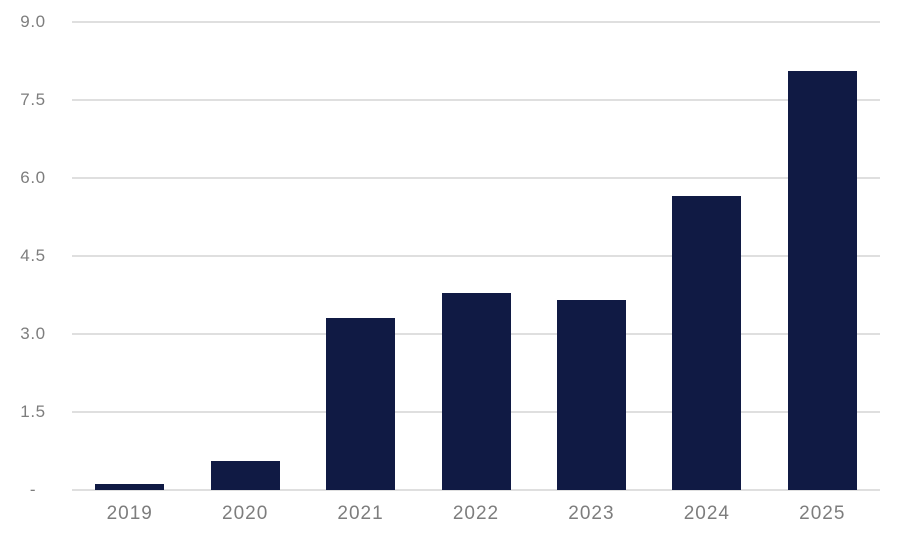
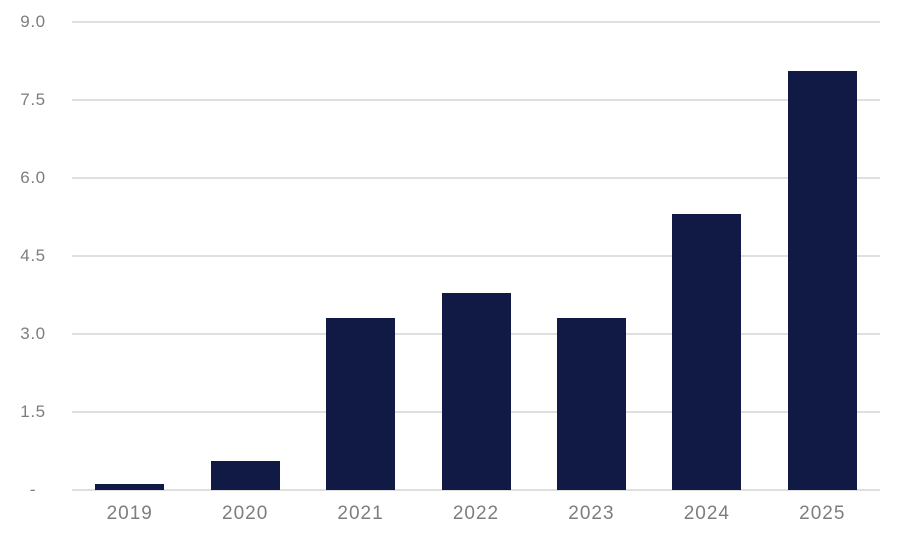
2023: 3.6 -> 3.3
2024: 5.7 -> 5.3
